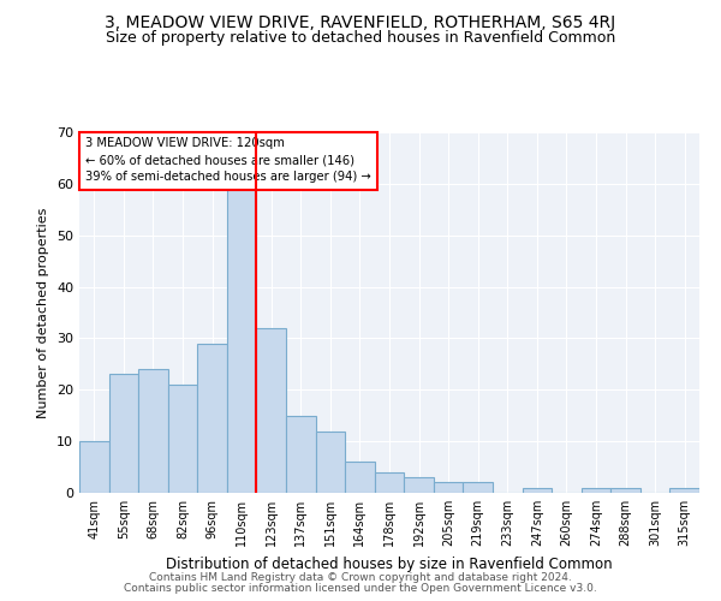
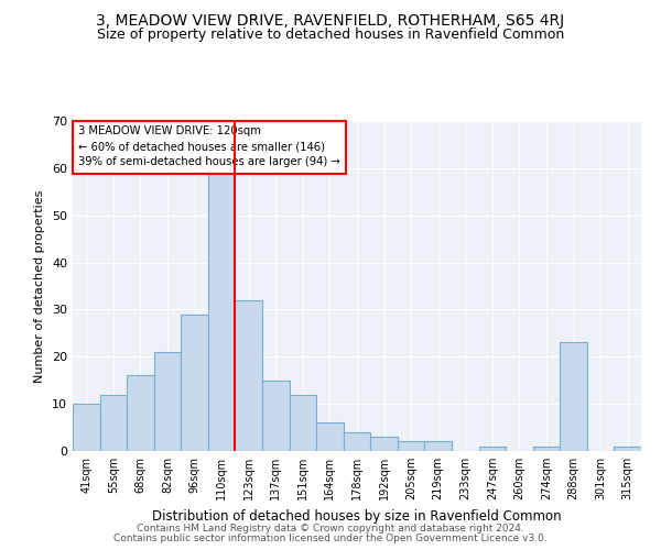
55sqm: 23 -> 12
68sqm: 24 -> 16
288sqm: 1 -> 23
